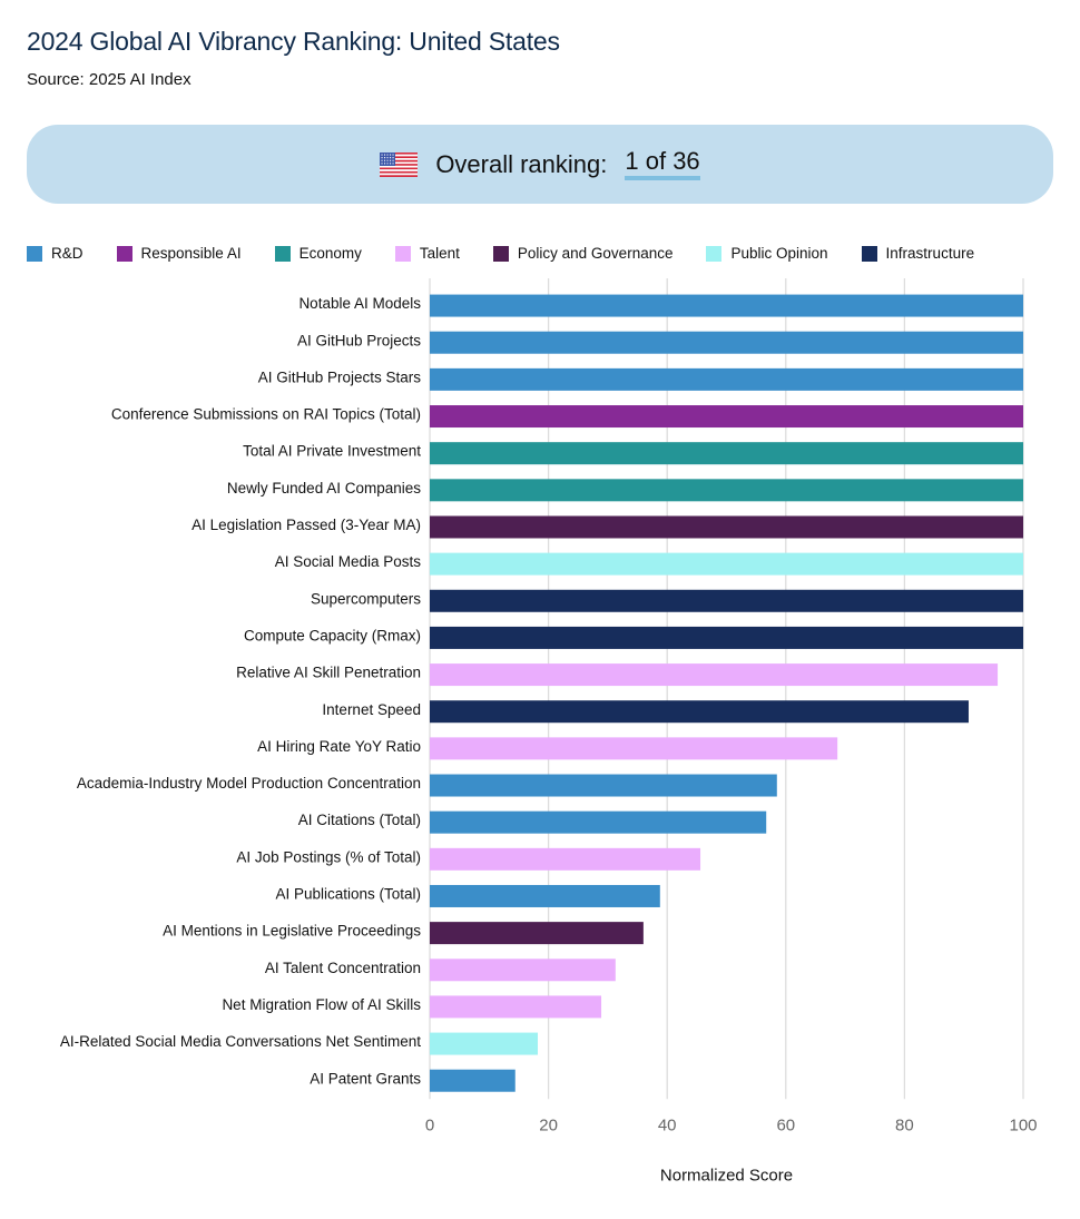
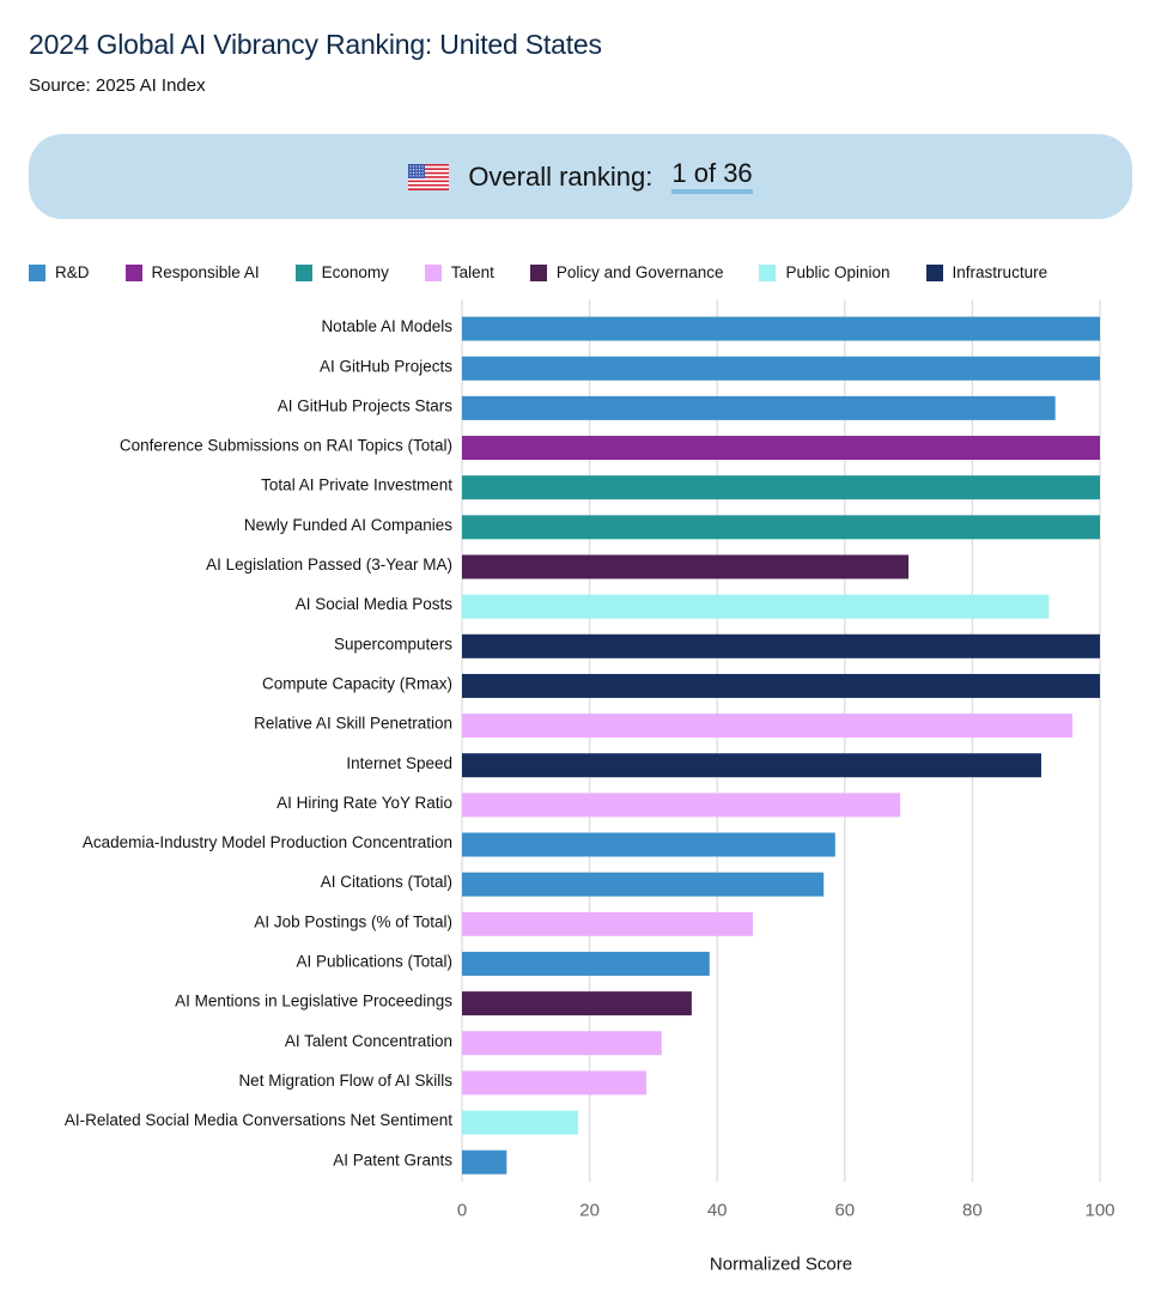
AI GitHub Projects Stars: 100 -> 93
AI Legislation Passed (3-Year MA): 100 -> 70
AI Social Media Posts: 100 -> 92
AI Patent Grants: 14 -> 7
